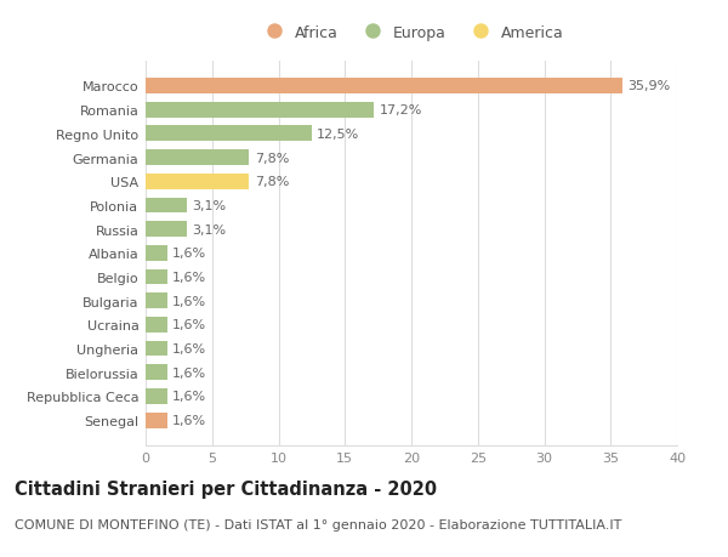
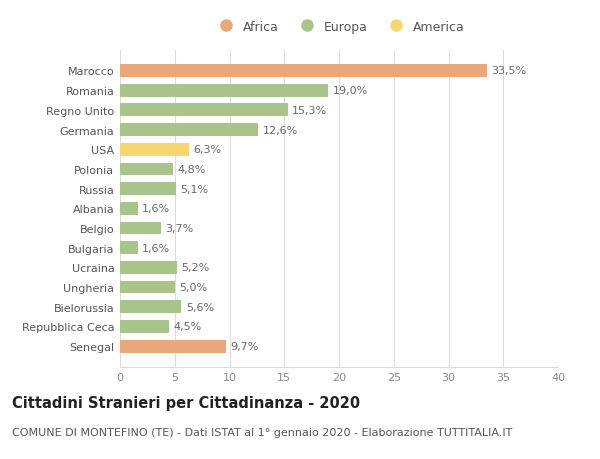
Marocco: 35,9% -> 33,5%
Romania: 17,2% -> 19,0%
Regno Unito: 12,5% -> 15,3%
Germania: 7,8% -> 12,6%
USA: 7,8% -> 6,3%
Polonia: 3,1% -> 4,8%
Russia: 3,1% -> 5,1%
Belgio: 1,6% -> 3,7%
Ucraina: 1,6% -> 5,2%
Ungheria: 1,6% -> 5,0%
Bielorussia: 1,6% -> 5,6%
Repubblica Ceca: 1,6% -> 4,5%
Senegal: 1,6% -> 9,7%
